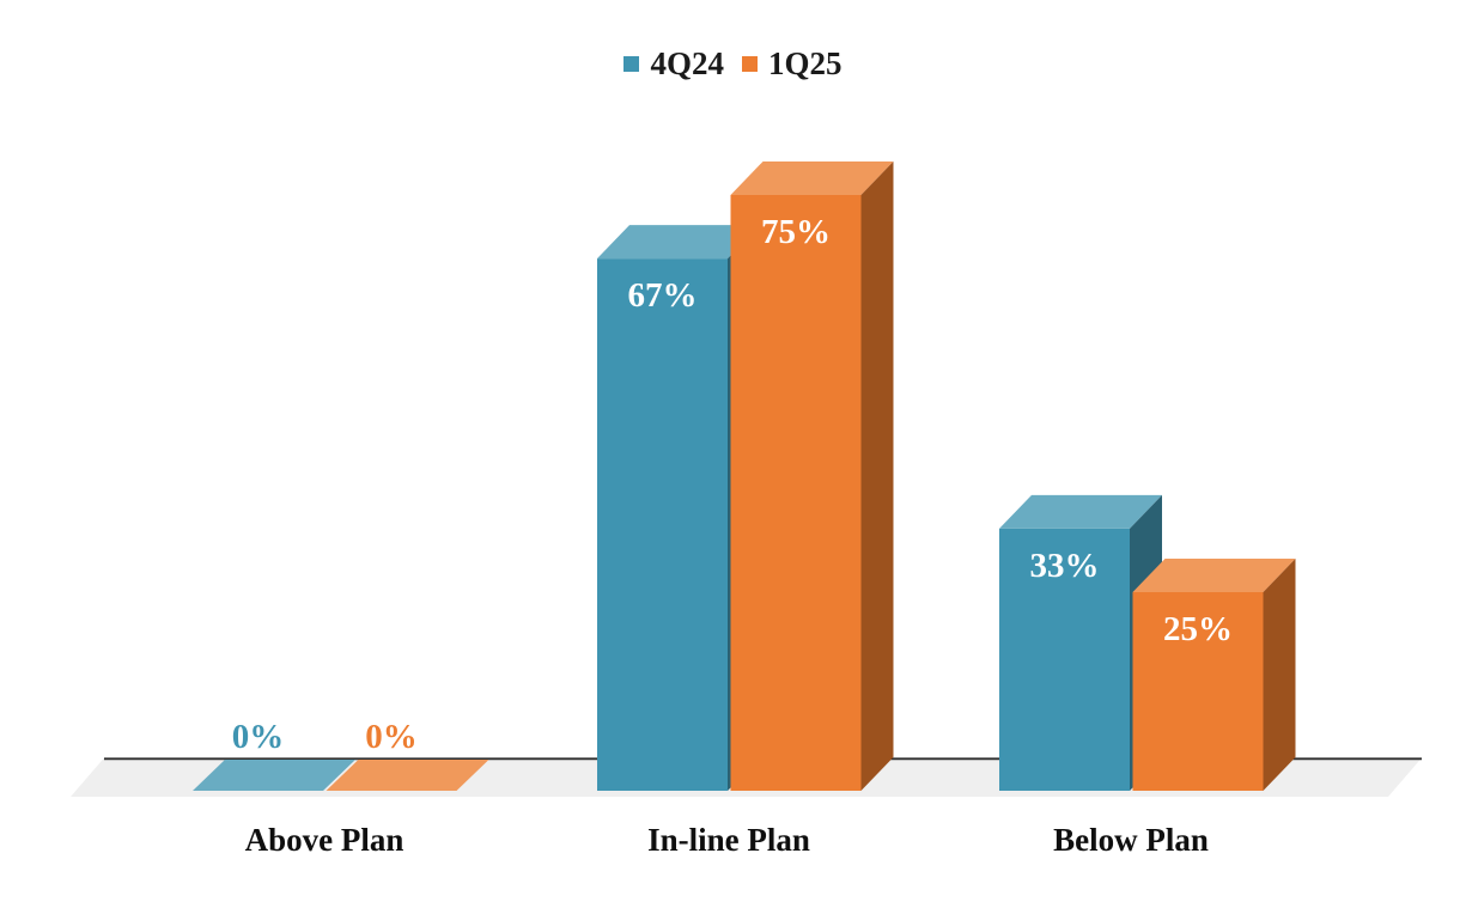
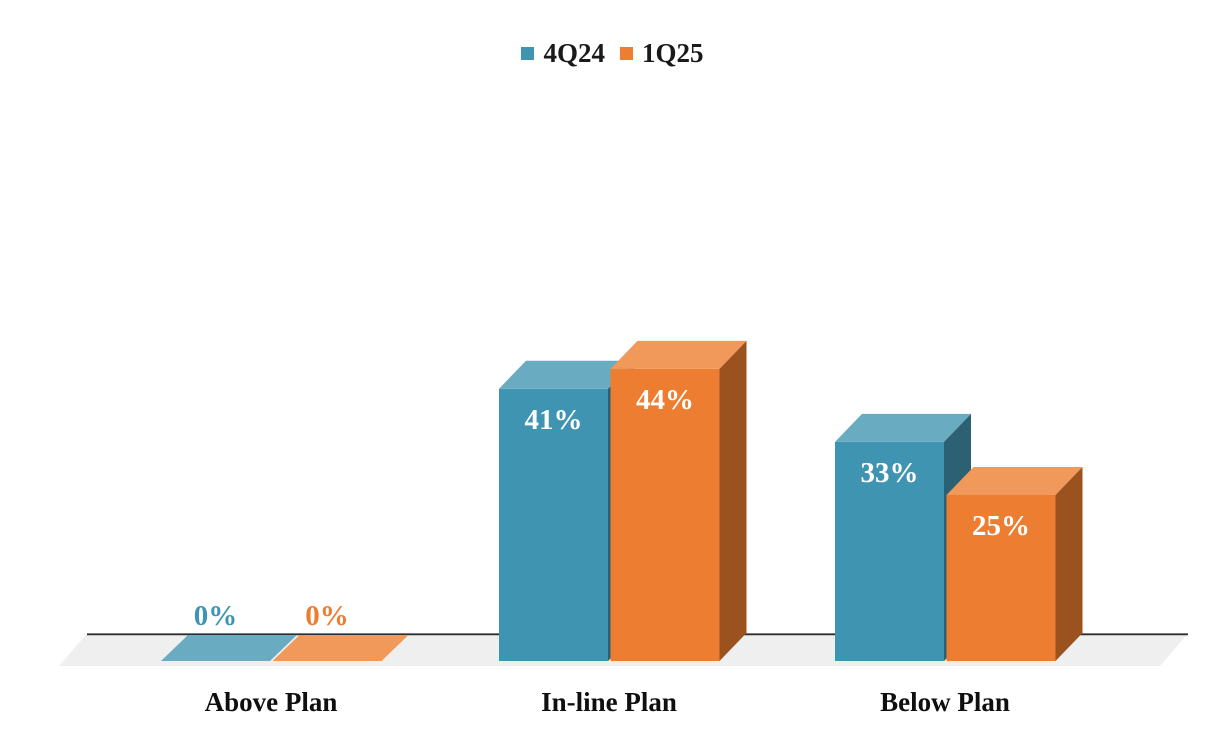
4Q24/In-line Plan: 67% -> 41%
1Q25/In-line Plan: 75% -> 44%
